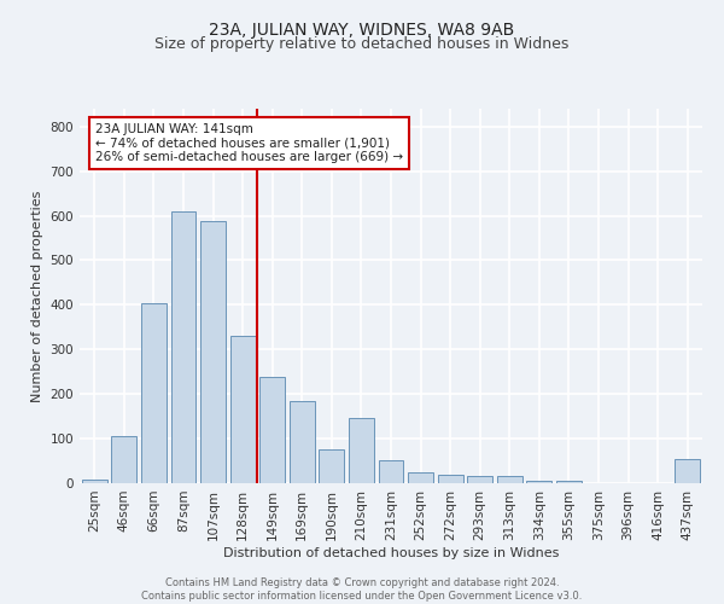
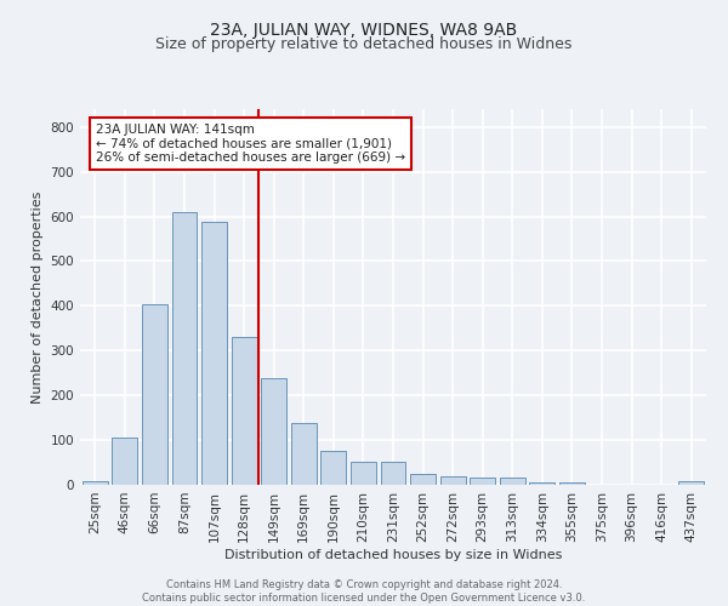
169sqm: 185 -> 137
210sqm: 145 -> 51
437sqm: 55 -> 8
